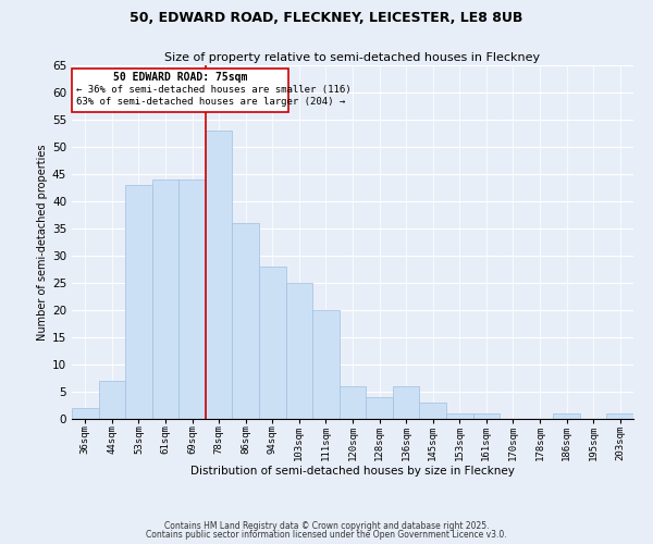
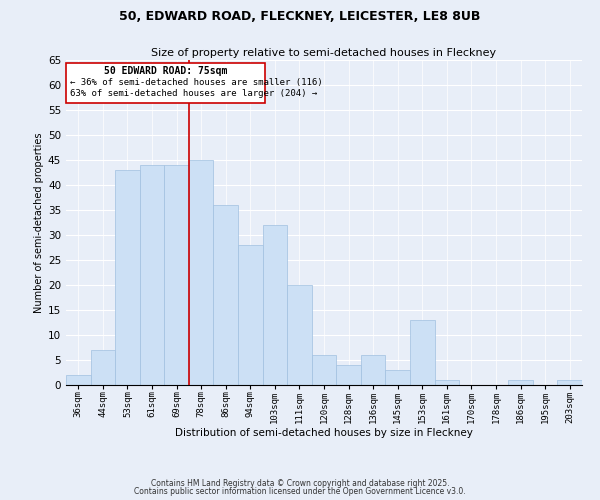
78sqm: 53 -> 45
103sqm: 25 -> 32
153sqm: 1 -> 13
